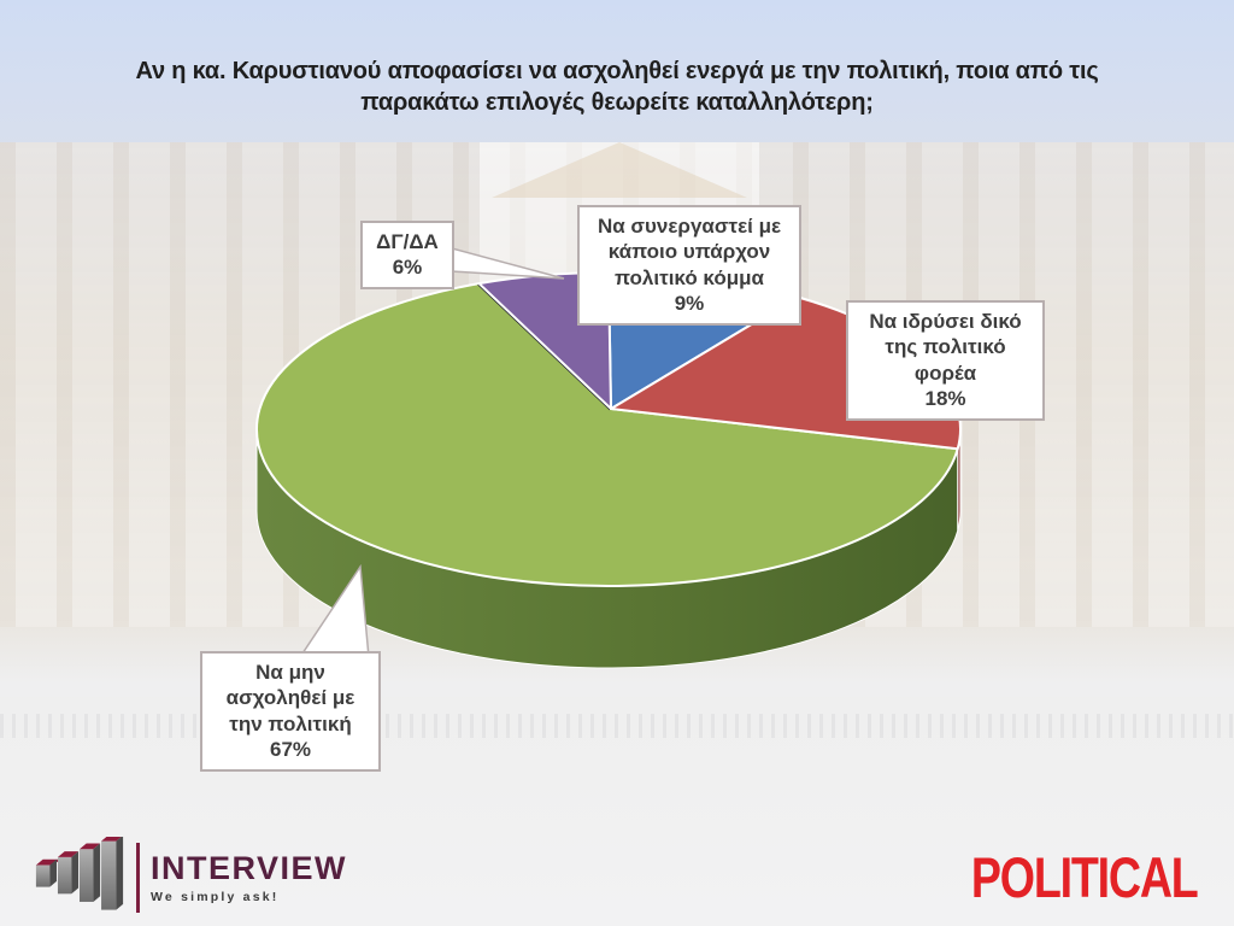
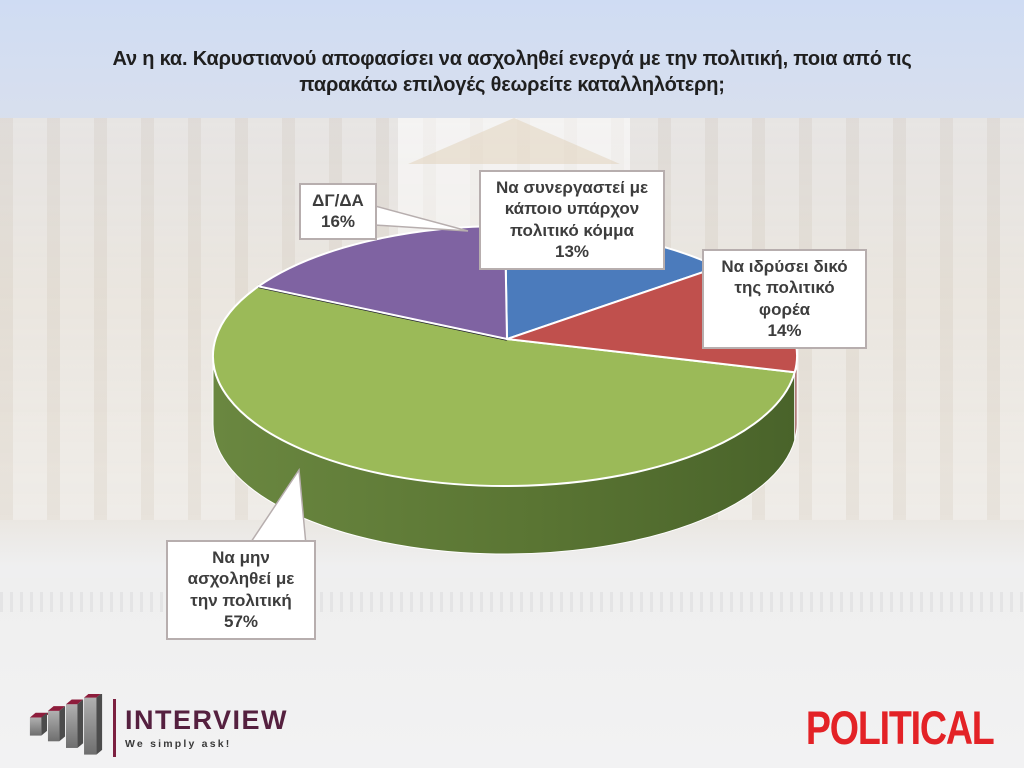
Να συνεργαστεί με κάποιο υπάρχον πολιτικό κόμμα: 9% -> 13%
Να ιδρύσει δικό της πολιτικό φορέα: 18% -> 14%
Να μην ασχοληθεί με την πολιτική: 67% -> 57%
ΔΓ/ΔΑ: 6% -> 16%
